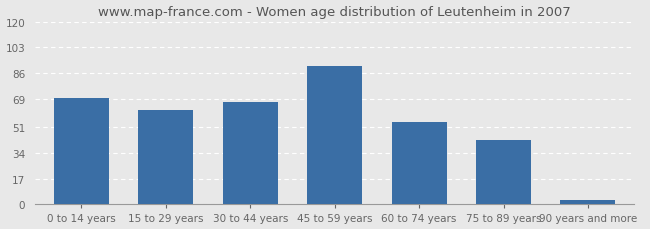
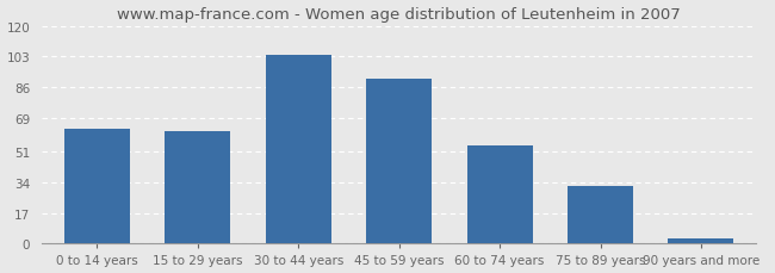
0 to 14 years: 70 -> 63
30 to 44 years: 67 -> 104
75 to 89 years: 42 -> 32
